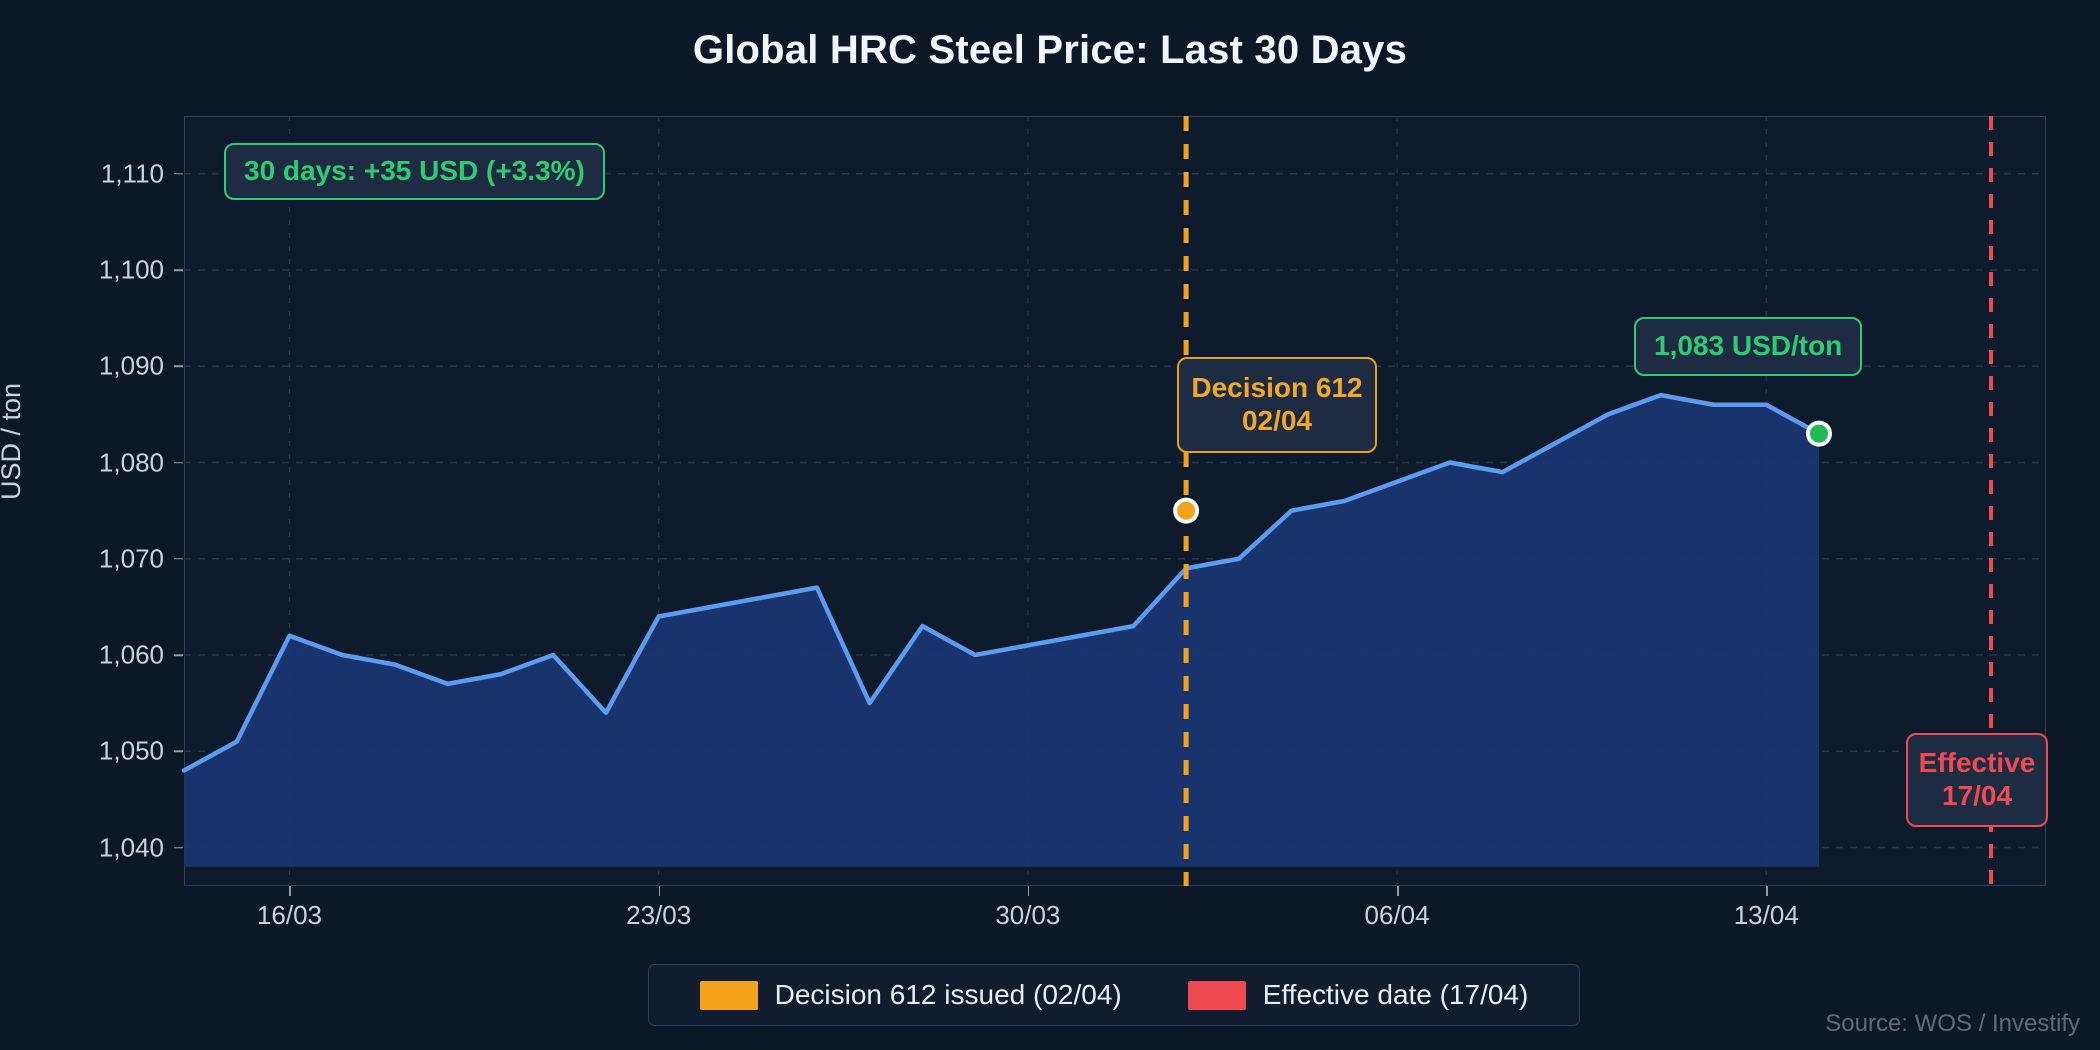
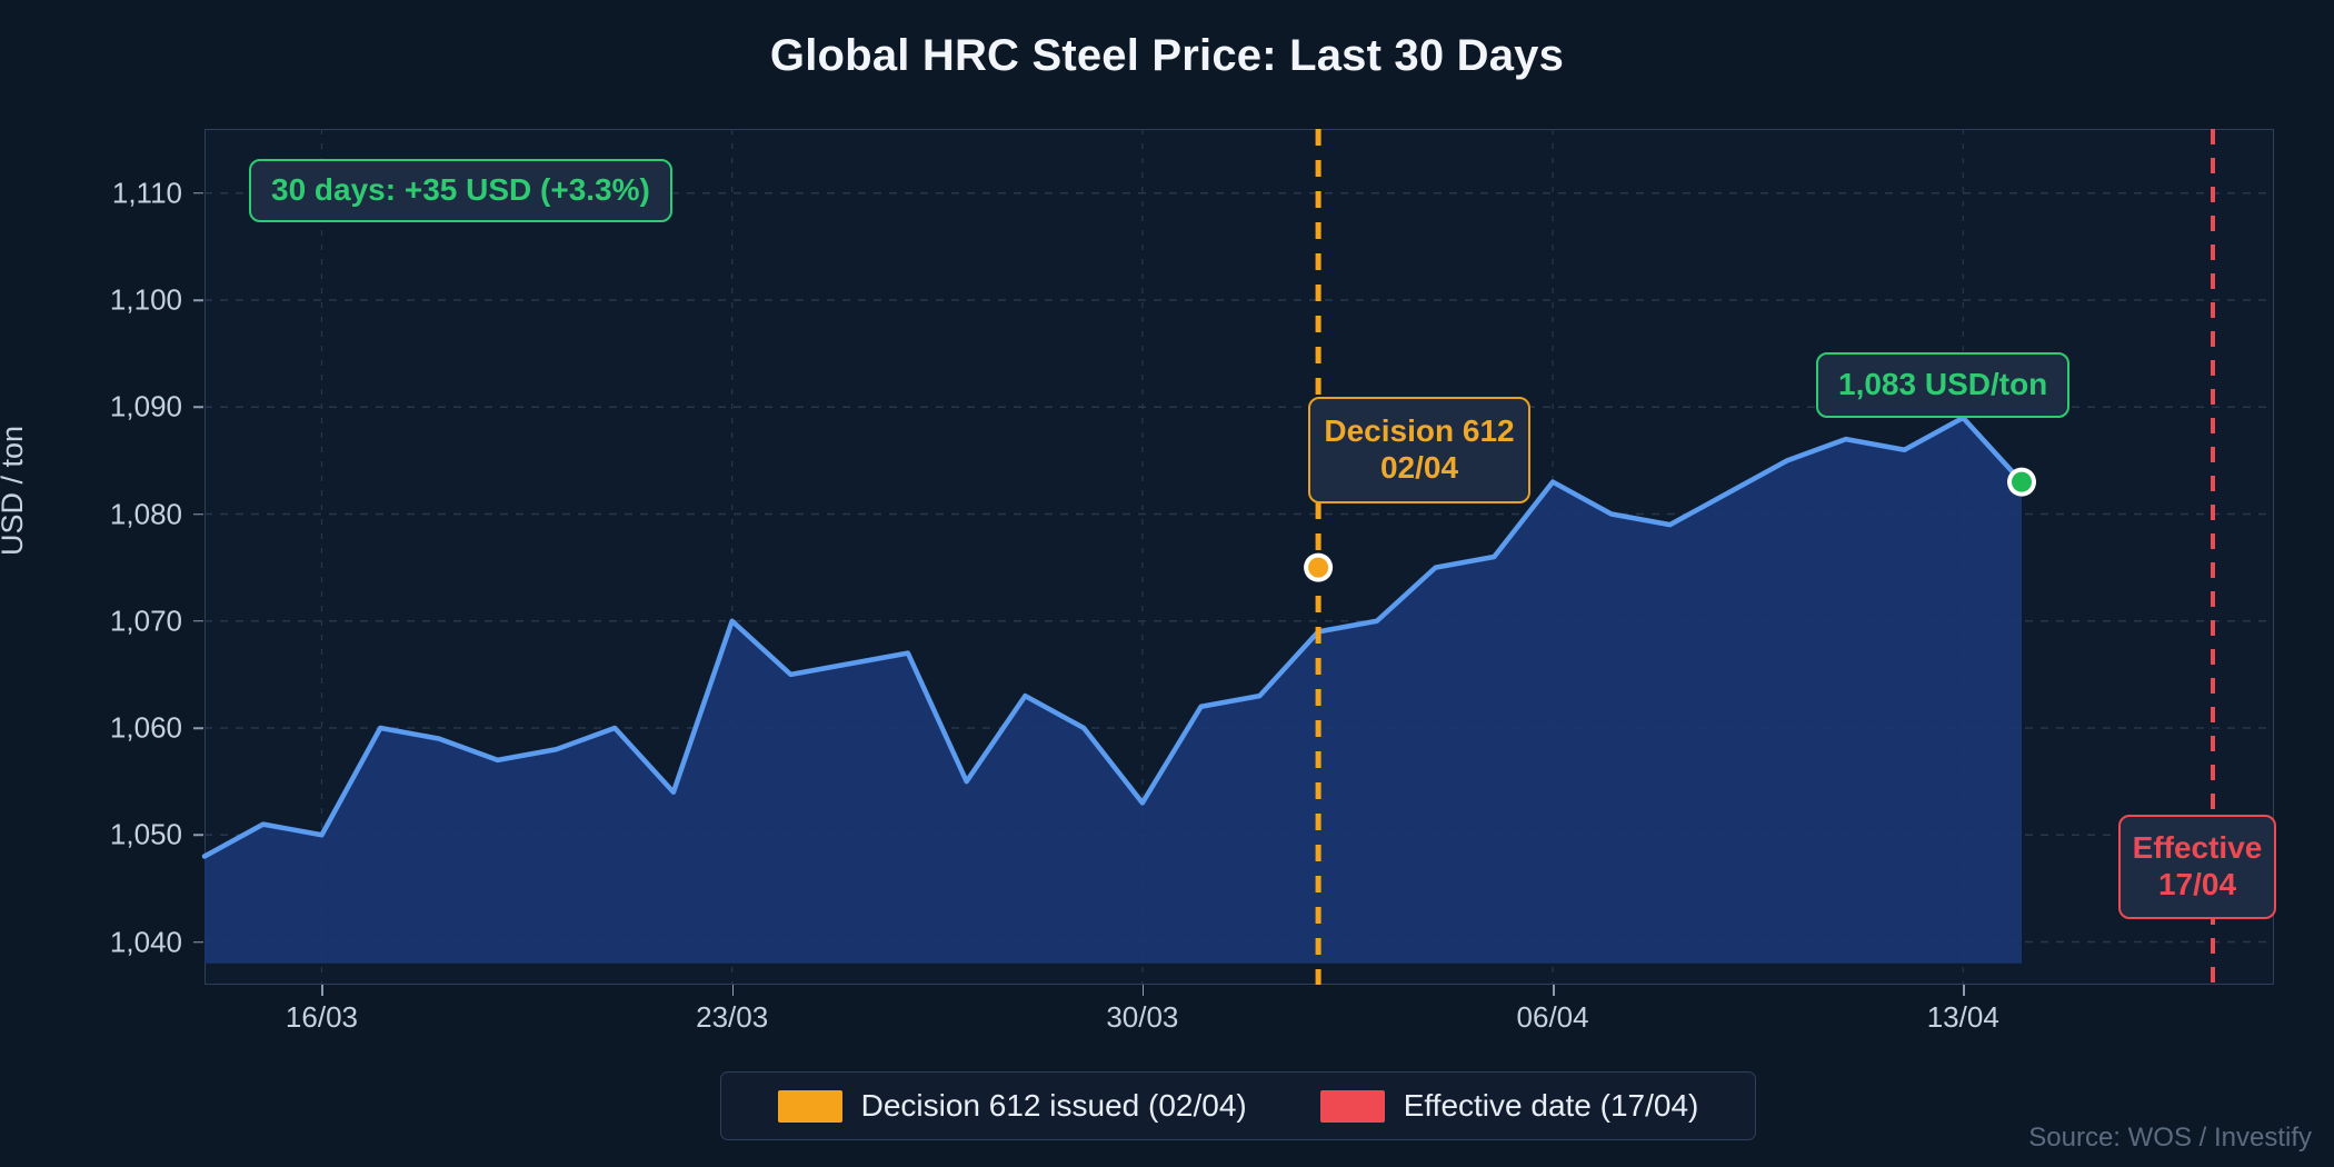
16/03: 1062 -> 1050
23/03: 1064 -> 1070
30/03: 1061 -> 1053
06/04: 1078 -> 1083
13/04: 1086 -> 1089
